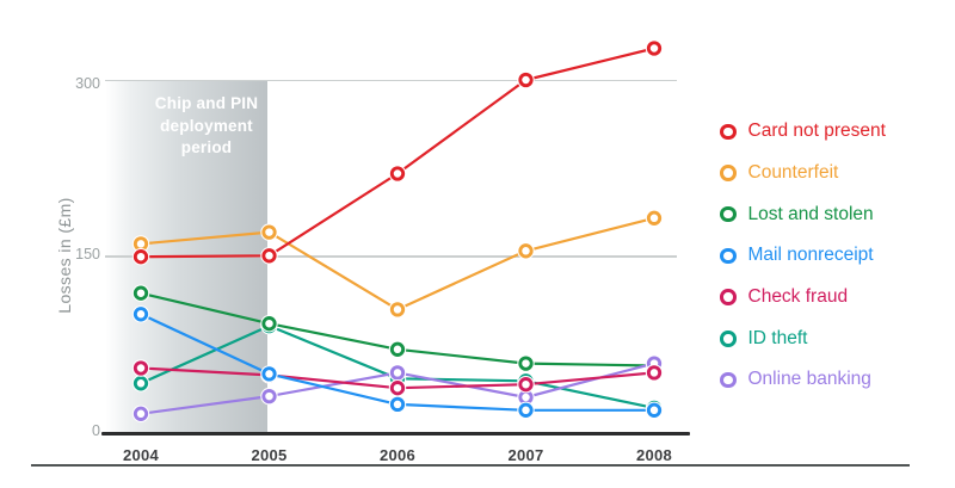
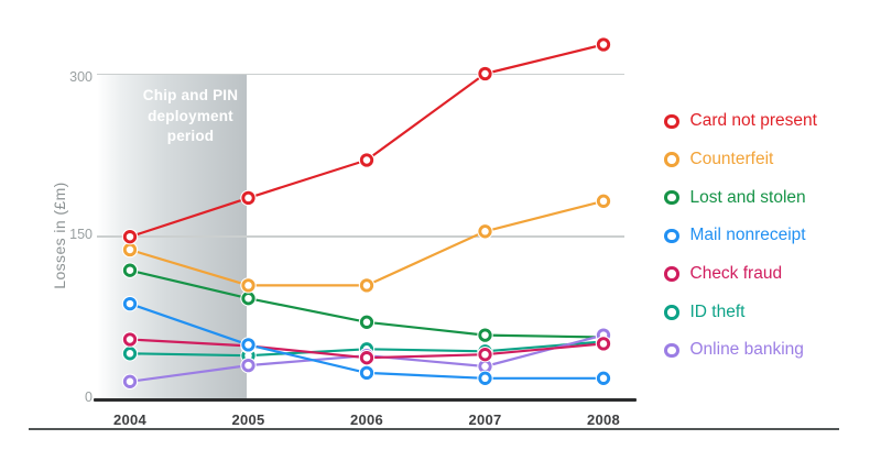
Counterfeit/2004: 160 -> 140
Mail nonreceipt/2004: 100 -> 90
Card not present/2005: 150 -> 180
Counterfeit/2005: 170 -> 100
ID theft/2005: 90 -> 40
Online banking/2006: 50 -> 40
ID theft/2008: 20 -> 50
